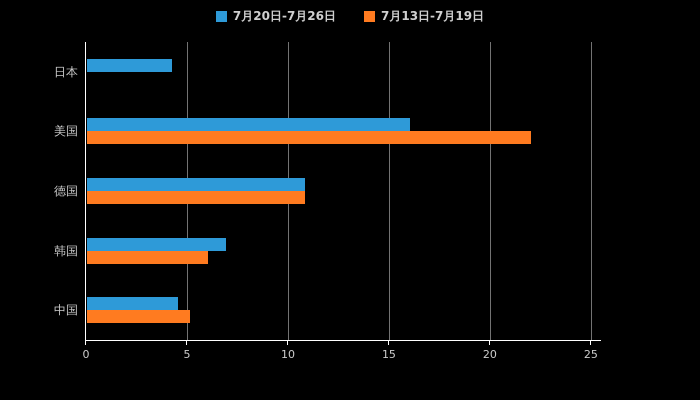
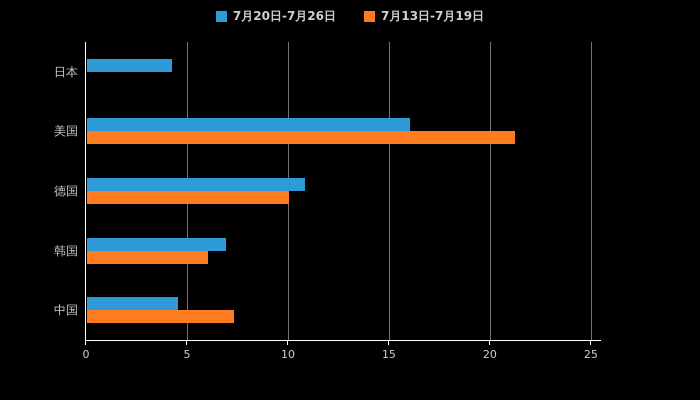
7月13日-7月19日/美国: 22.0 -> 21.2
7月13日-7月19日/德国: 10.8 -> 10.0
7月13日-7月19日/中国: 5.1 -> 7.3
